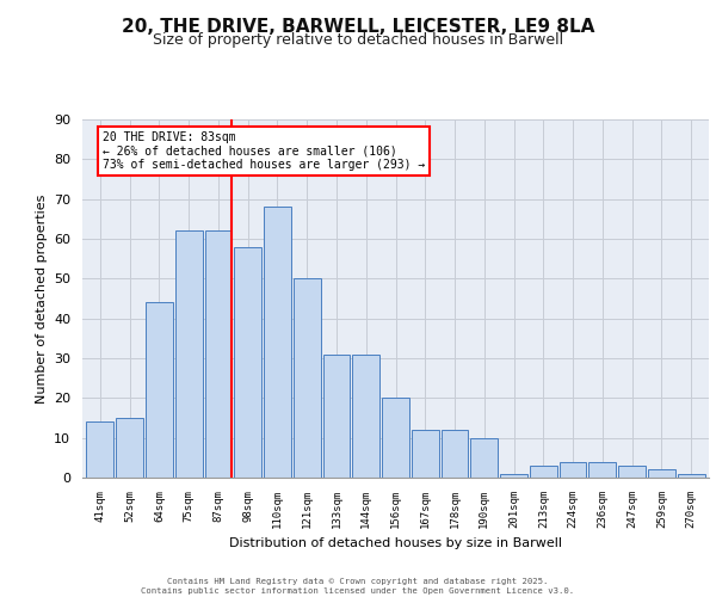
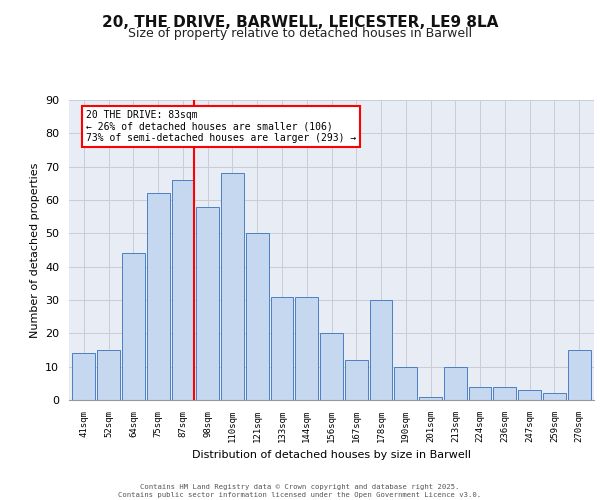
87sqm: 62 -> 66
178sqm: 12 -> 30
213sqm: 3 -> 10
270sqm: 1 -> 15
